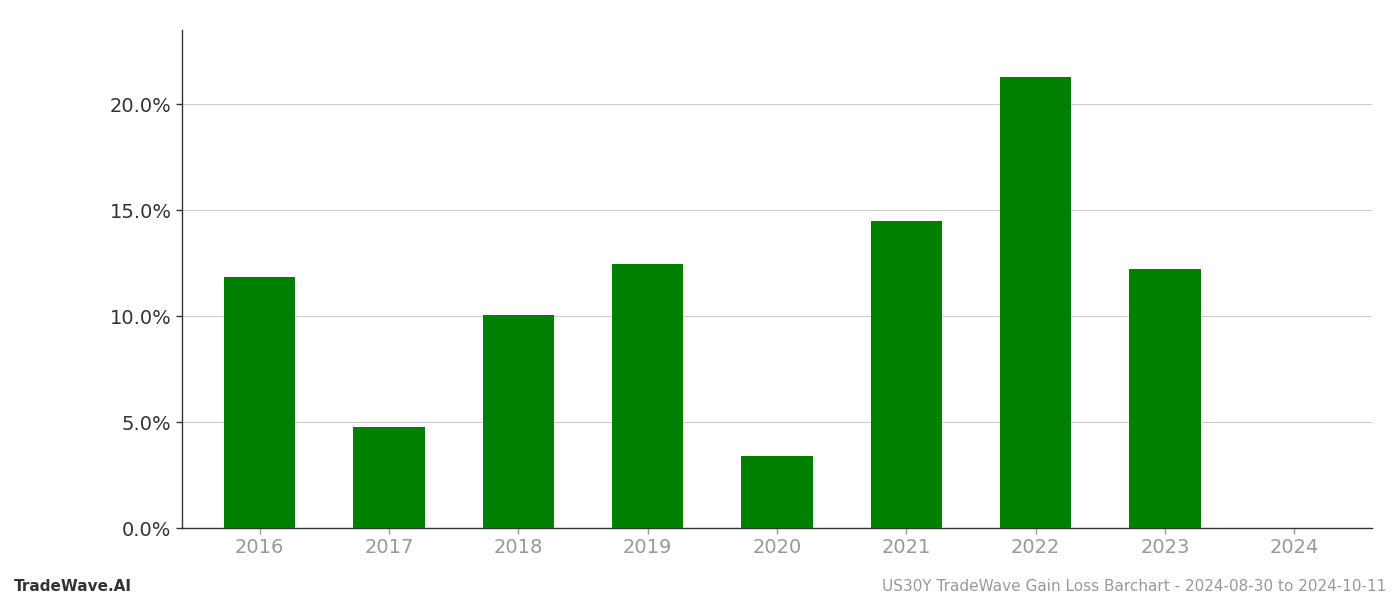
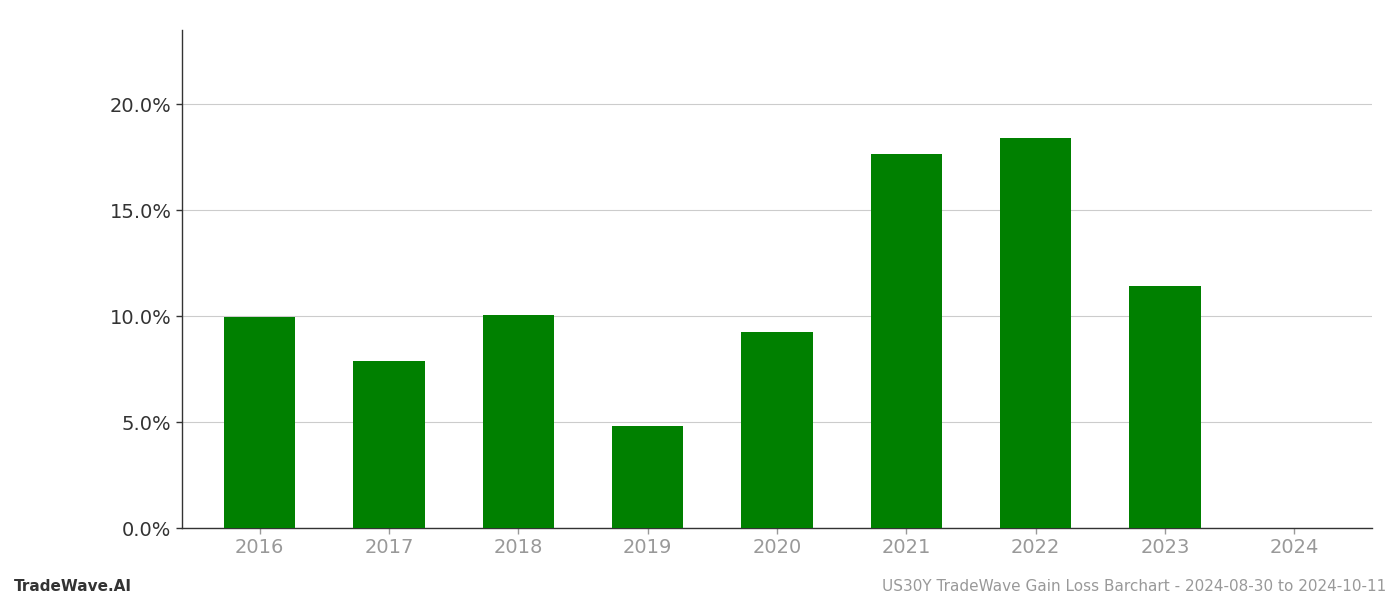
2016: 11.85% -> 9.95%
2017: 4.75% -> 7.90%
2019: 12.45% -> 4.80%
2020: 3.40% -> 9.25%
2021: 14.50% -> 17.65%
2022: 21.30% -> 18.40%
2023: 12.20% -> 11.40%
